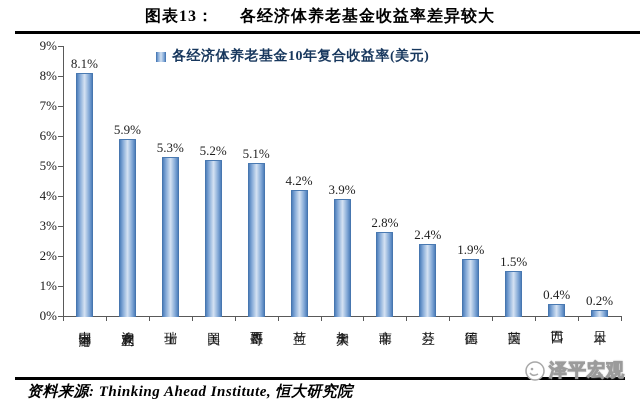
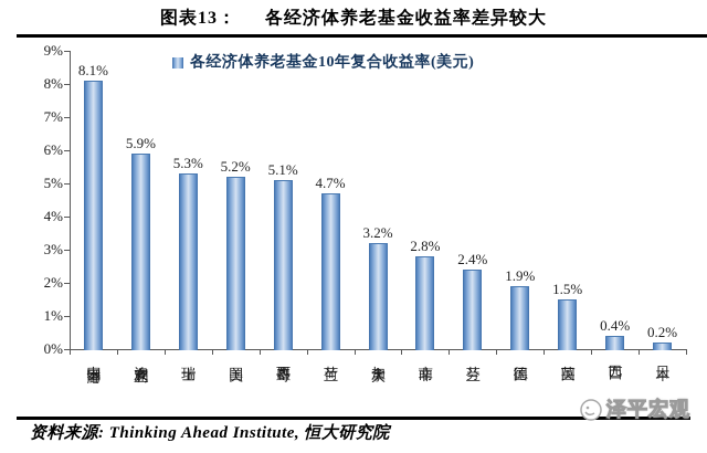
荷兰: 4.2% -> 4.7%
加拿大: 3.9% -> 3.2%
